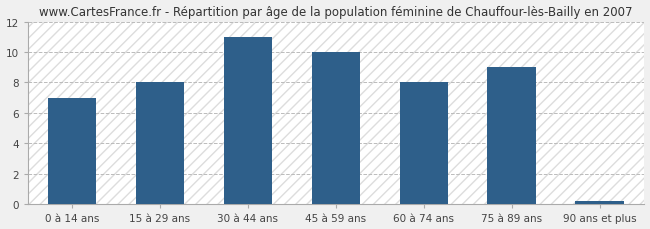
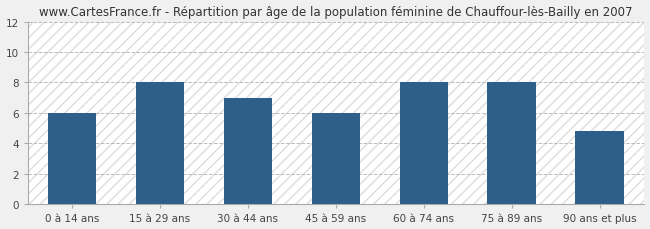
0 à 14 ans: 7.0 -> 6.0
30 à 44 ans: 11.0 -> 7.0
45 à 59 ans: 10.0 -> 6.0
75 à 89 ans: 9.0 -> 8.0
90 ans et plus: 0.2 -> 4.8
